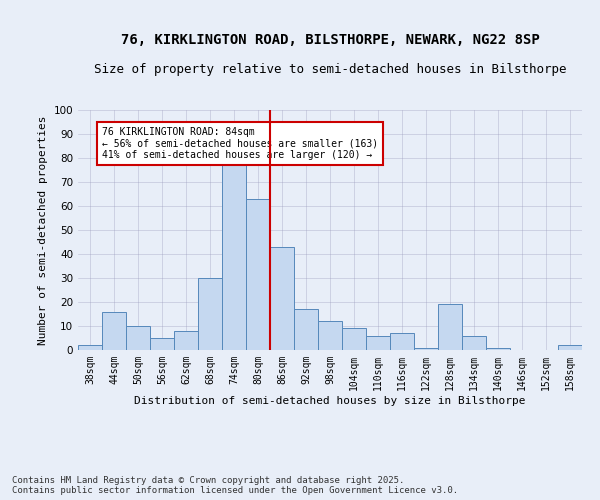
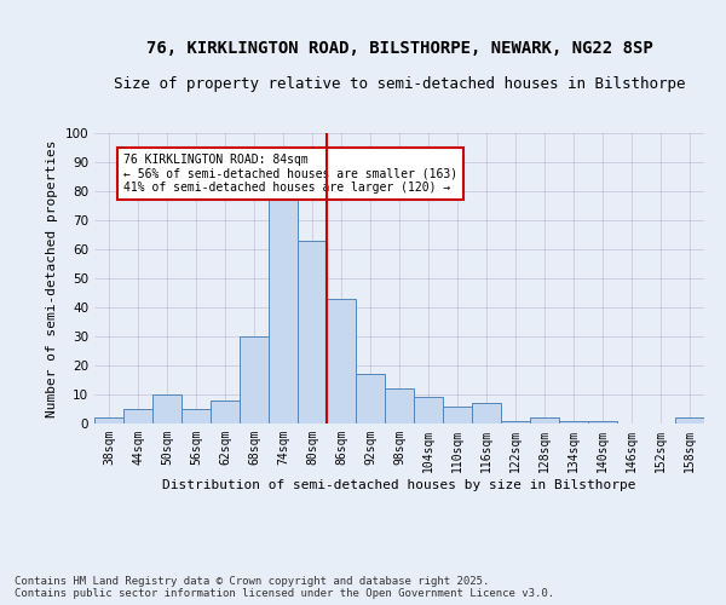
44sqm: 16 -> 5
128sqm: 19 -> 2
134sqm: 6 -> 1
